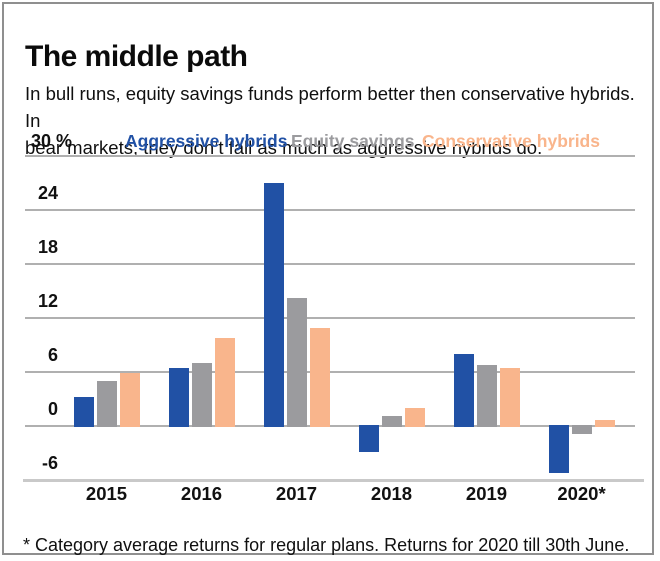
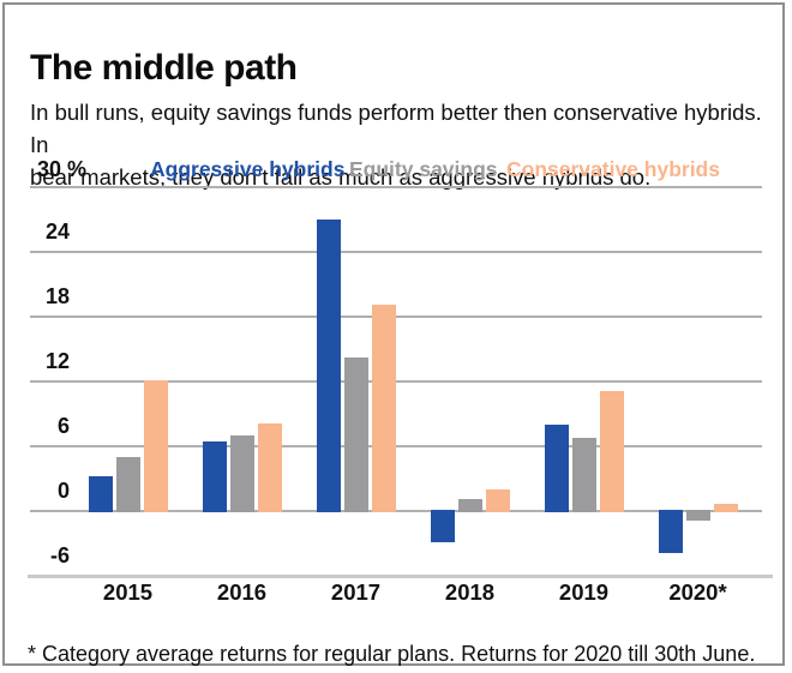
Conservative hybrids/2015: 6 -> 12
Conservative hybrids/2016: 10 -> 8
Conservative hybrids/2017: 11 -> 19
Conservative hybrids/2019: 6 -> 11
Aggressive hybrids/2020*: -5 -> -4
